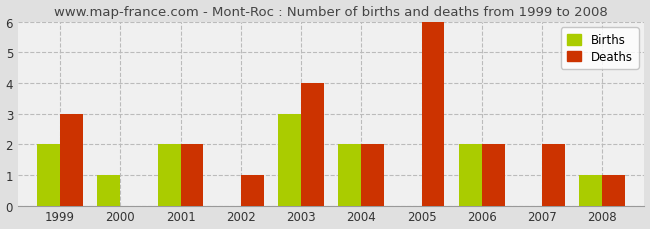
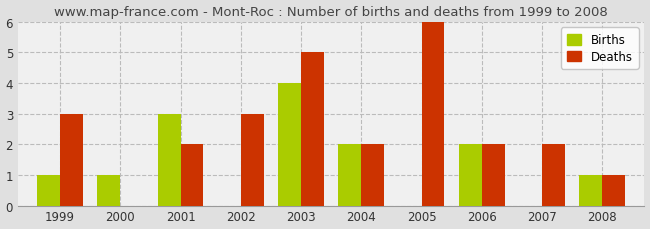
Births/1999: 2 -> 1
Births/2001: 2 -> 3
Deaths/2002: 1 -> 3
Births/2003: 3 -> 4
Deaths/2003: 4 -> 5
